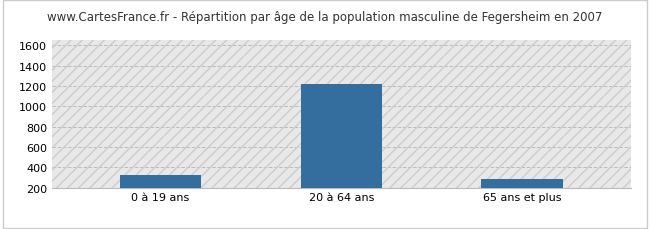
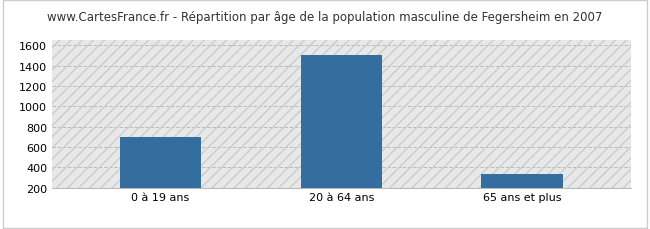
0 à 19 ans: 320 -> 700
20 à 64 ans: 1220 -> 1510
65 ans et plus: 280 -> 340
